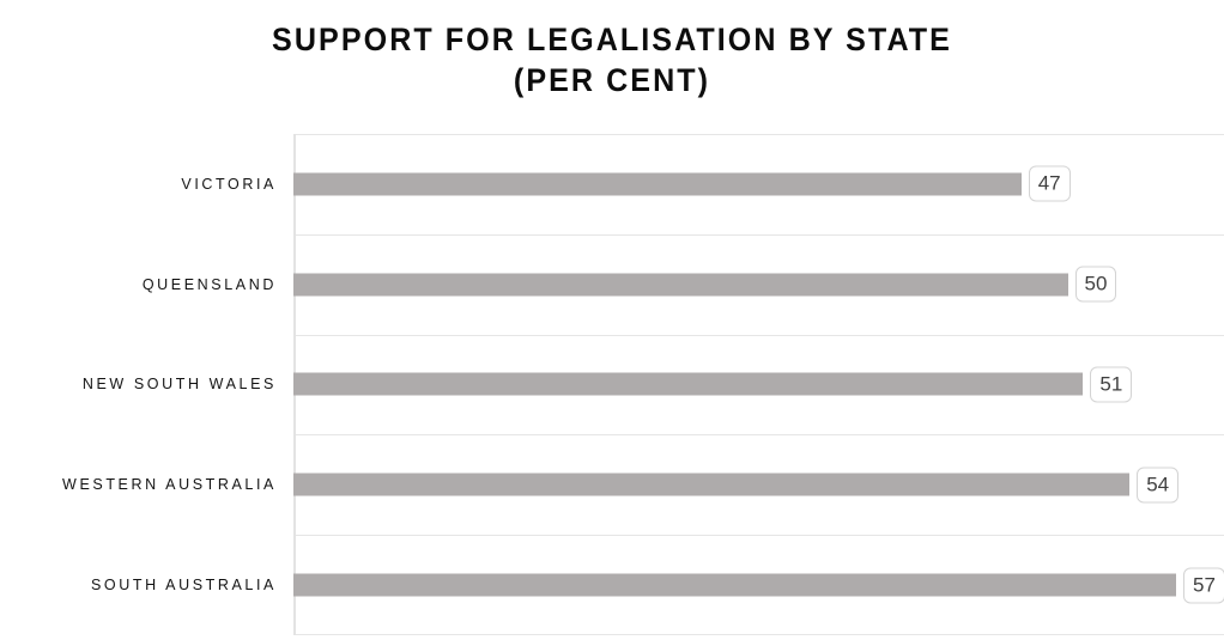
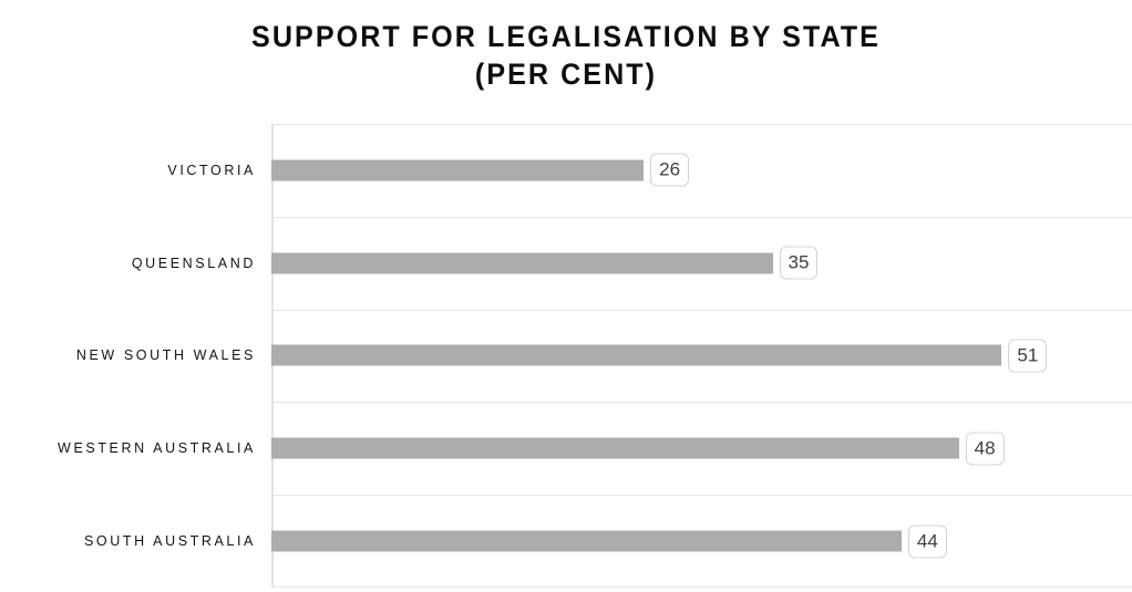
VICTORIA: 47 -> 26
QUEENSLAND: 50 -> 35
WESTERN AUSTRALIA: 54 -> 48
SOUTH AUSTRALIA: 57 -> 44
